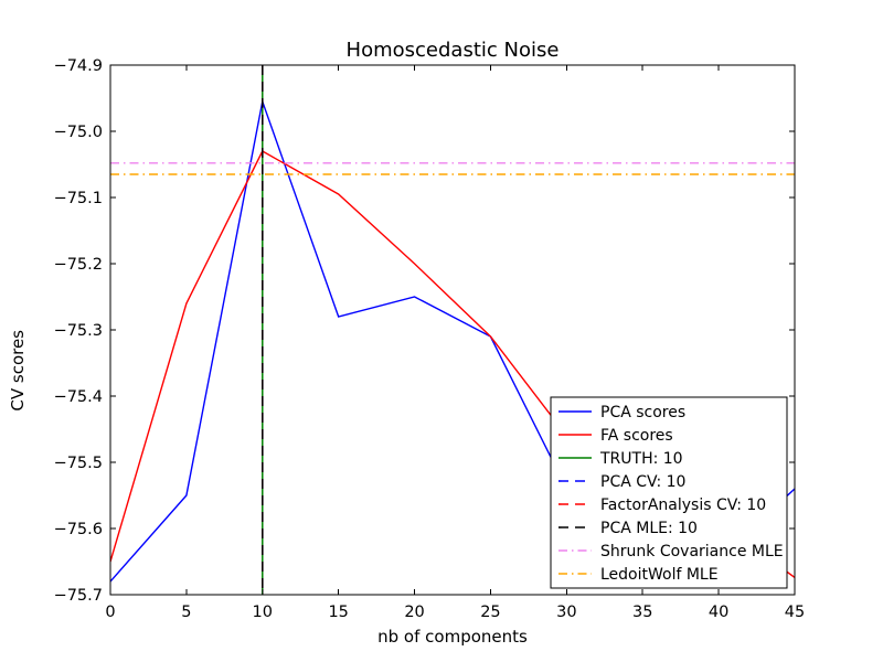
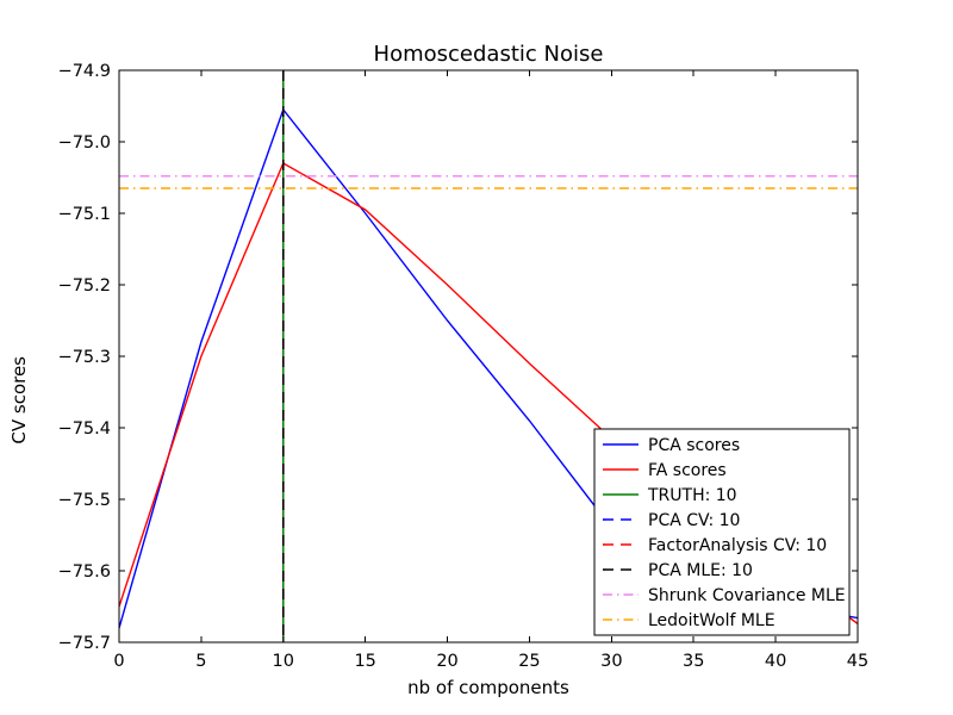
PCA scores/5: -75.55 -> -75.28
FA scores/5: -75.26 -> -75.30
PCA scores/15: -75.28 -> -75.10
PCA scores/25: -75.31 -> -75.39
FA scores/30: -75.46 -> -75.42
PCA scores/45: -75.54 -> -75.67
